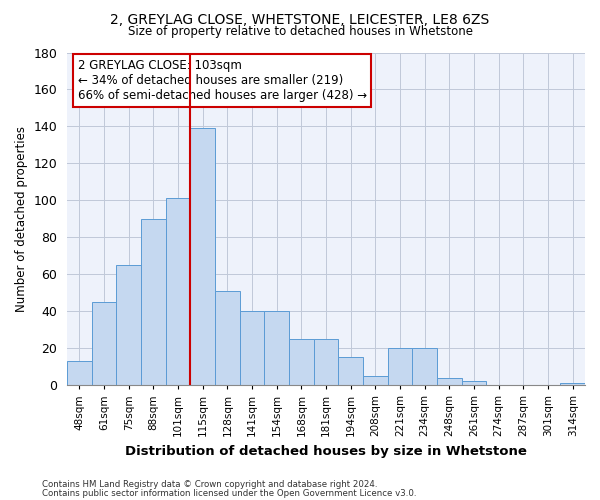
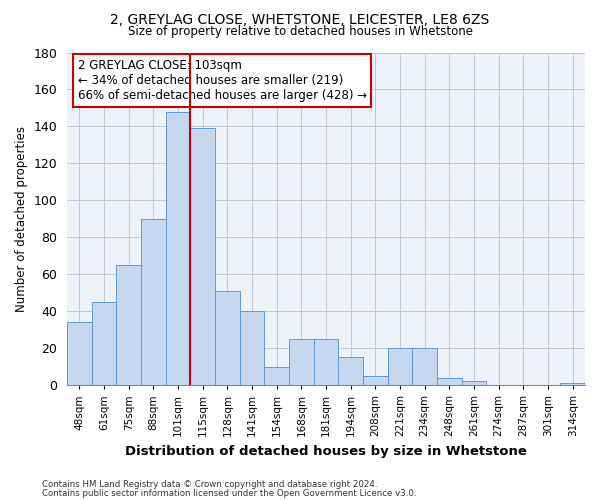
48sqm: 13 -> 34
101sqm: 101 -> 148
154sqm: 40 -> 10
